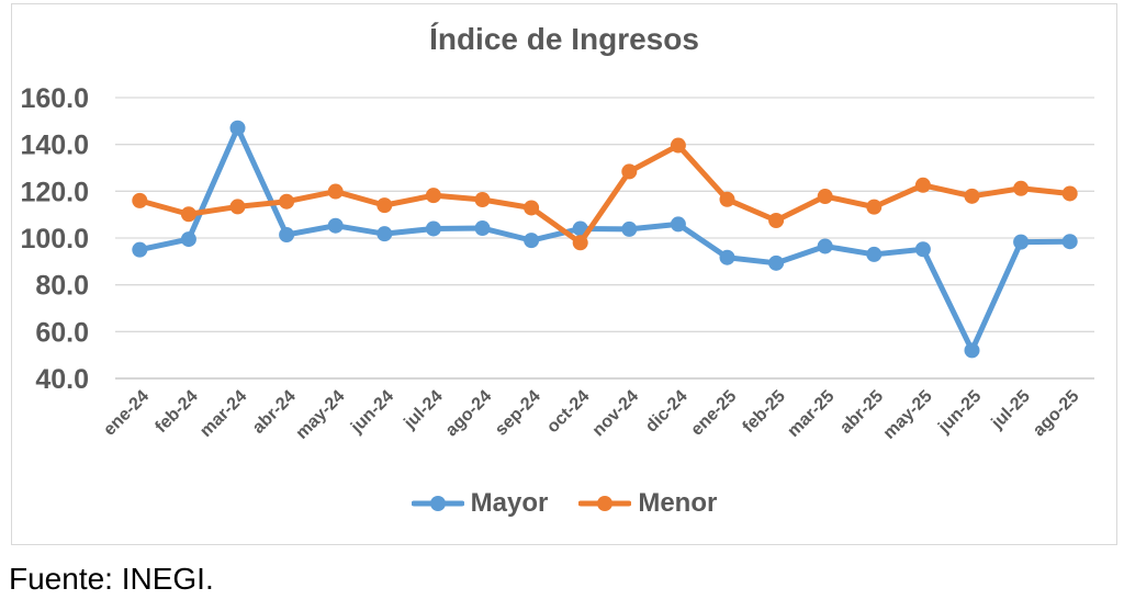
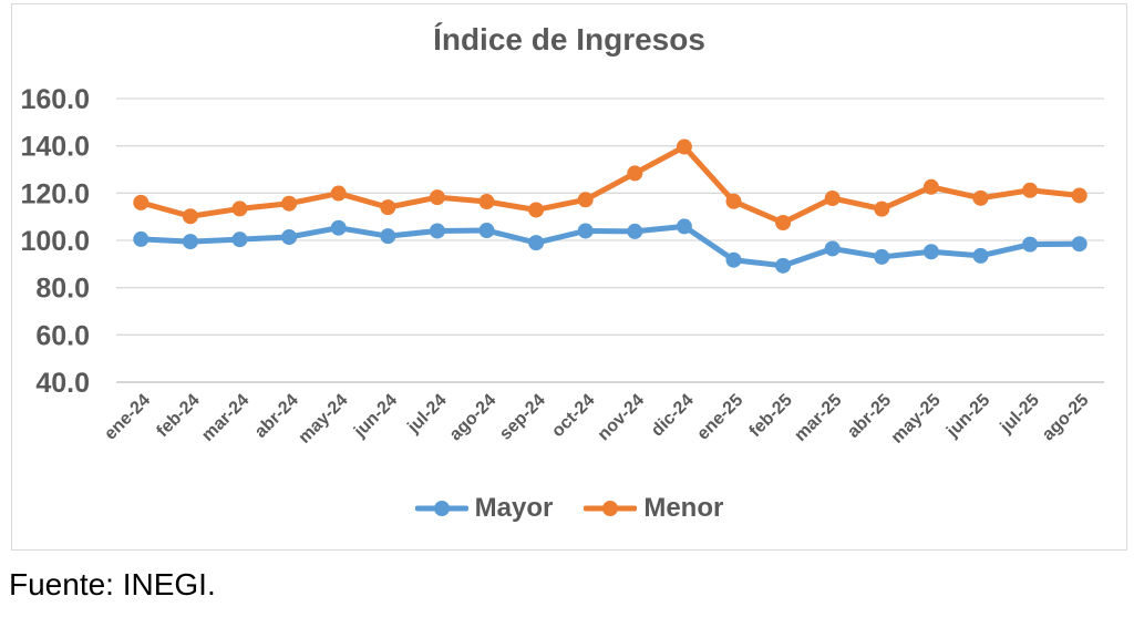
Mayor/ene-24: 95 -> 100
Mayor/mar-24: 147 -> 100
Menor/oct-24: 98 -> 117
Mayor/jun-25: 52 -> 94
